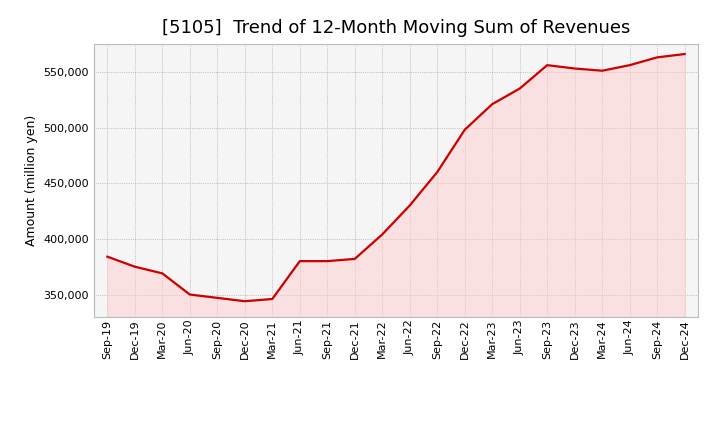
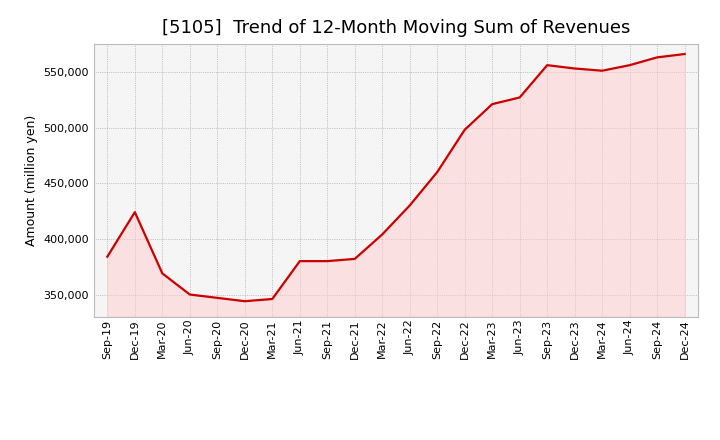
Dec-19: 375,000 -> 424,000
Jun-23: 535,000 -> 527,000
